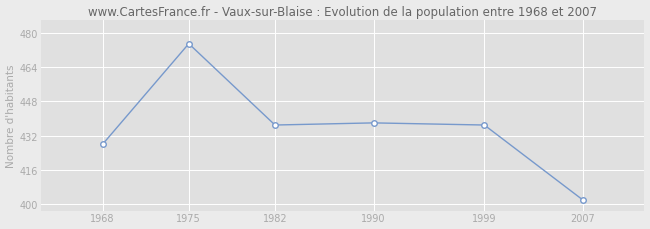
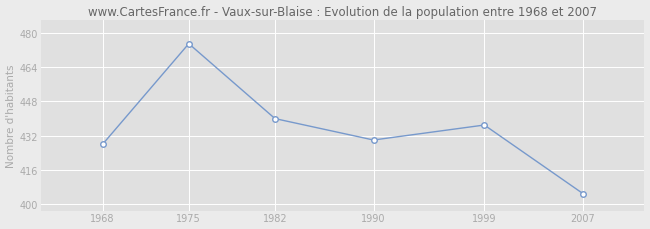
1982: 437 -> 440
1990: 438 -> 430
2007: 402 -> 405
